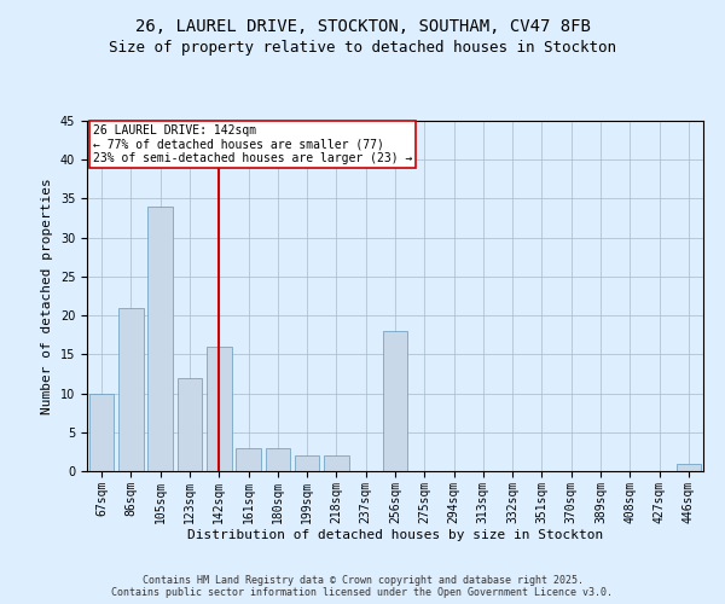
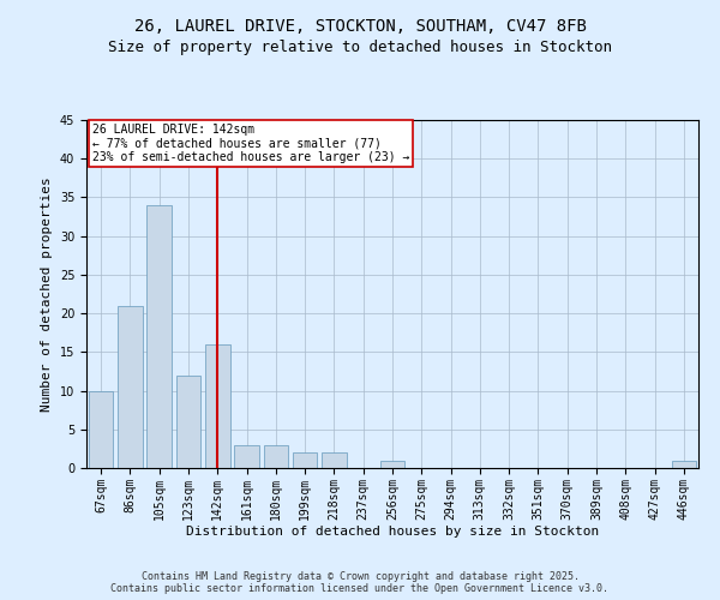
256sqm: 18 -> 1
